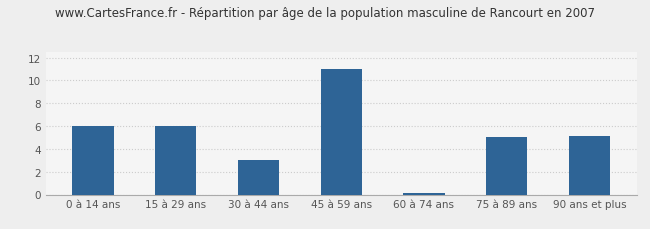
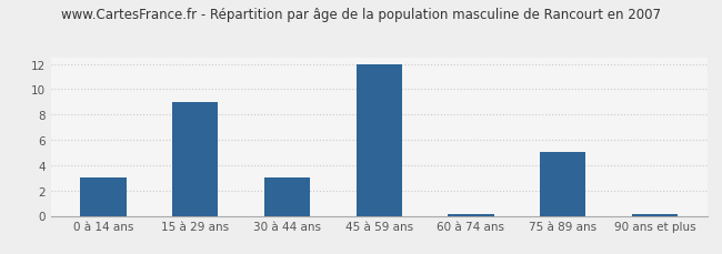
0 à 14 ans: 6.0 -> 3.0
15 à 29 ans: 6.0 -> 9.0
45 à 59 ans: 11.0 -> 12.0
90 ans et plus: 5.1 -> 0.1
